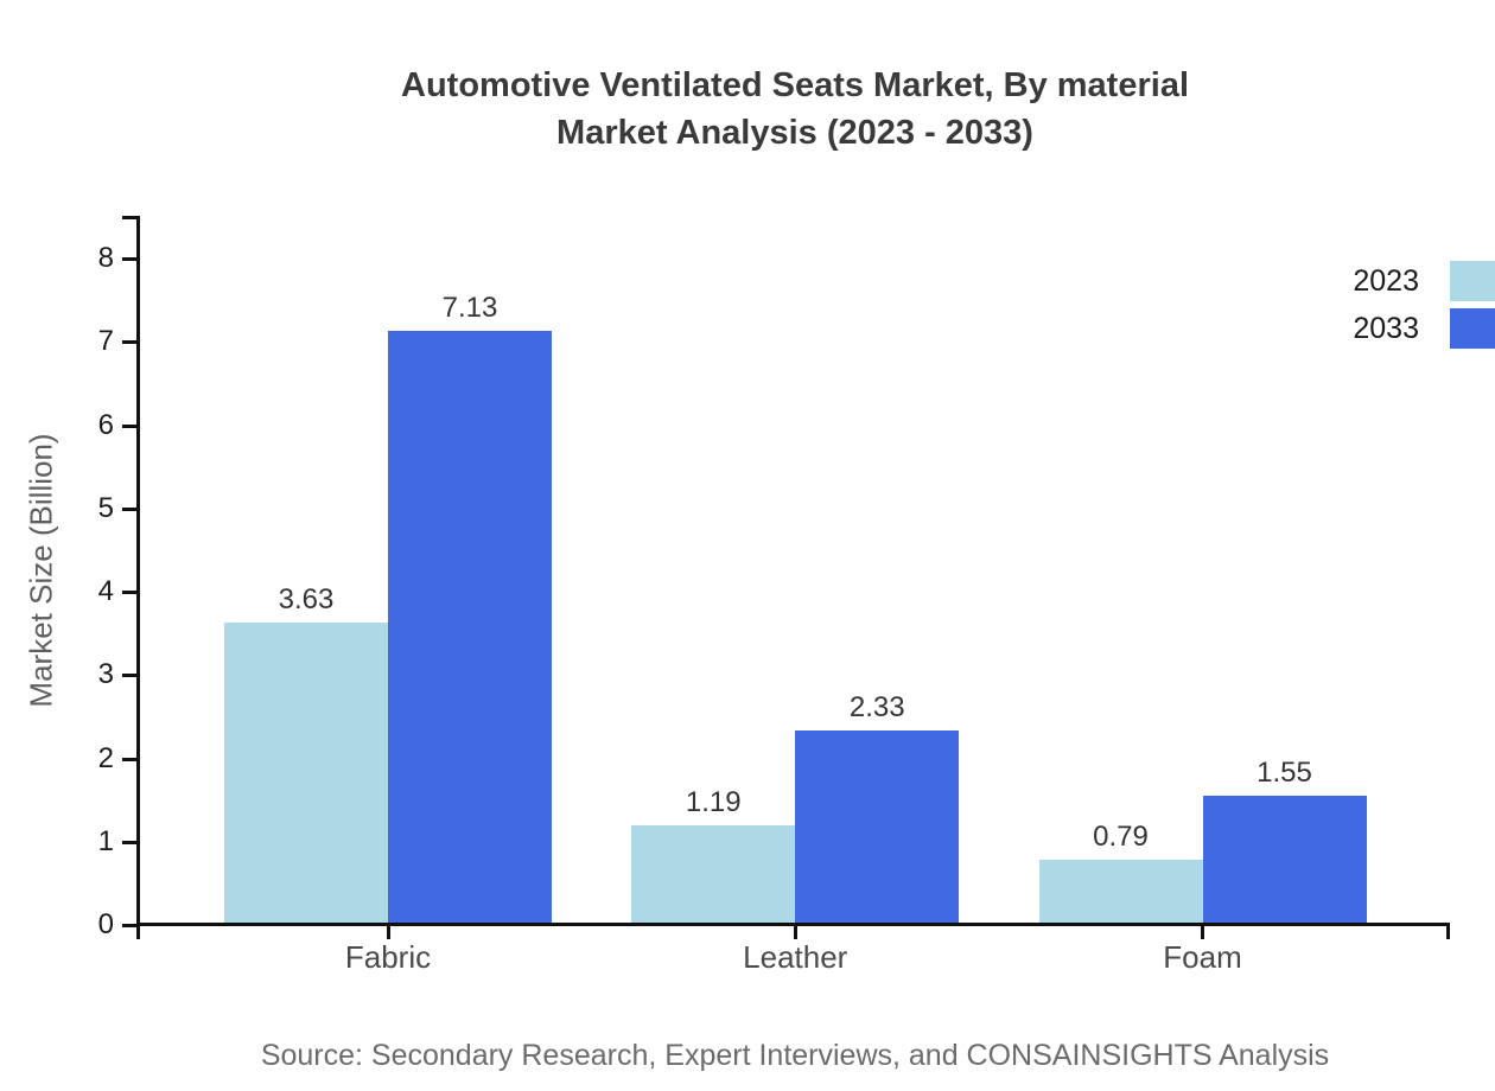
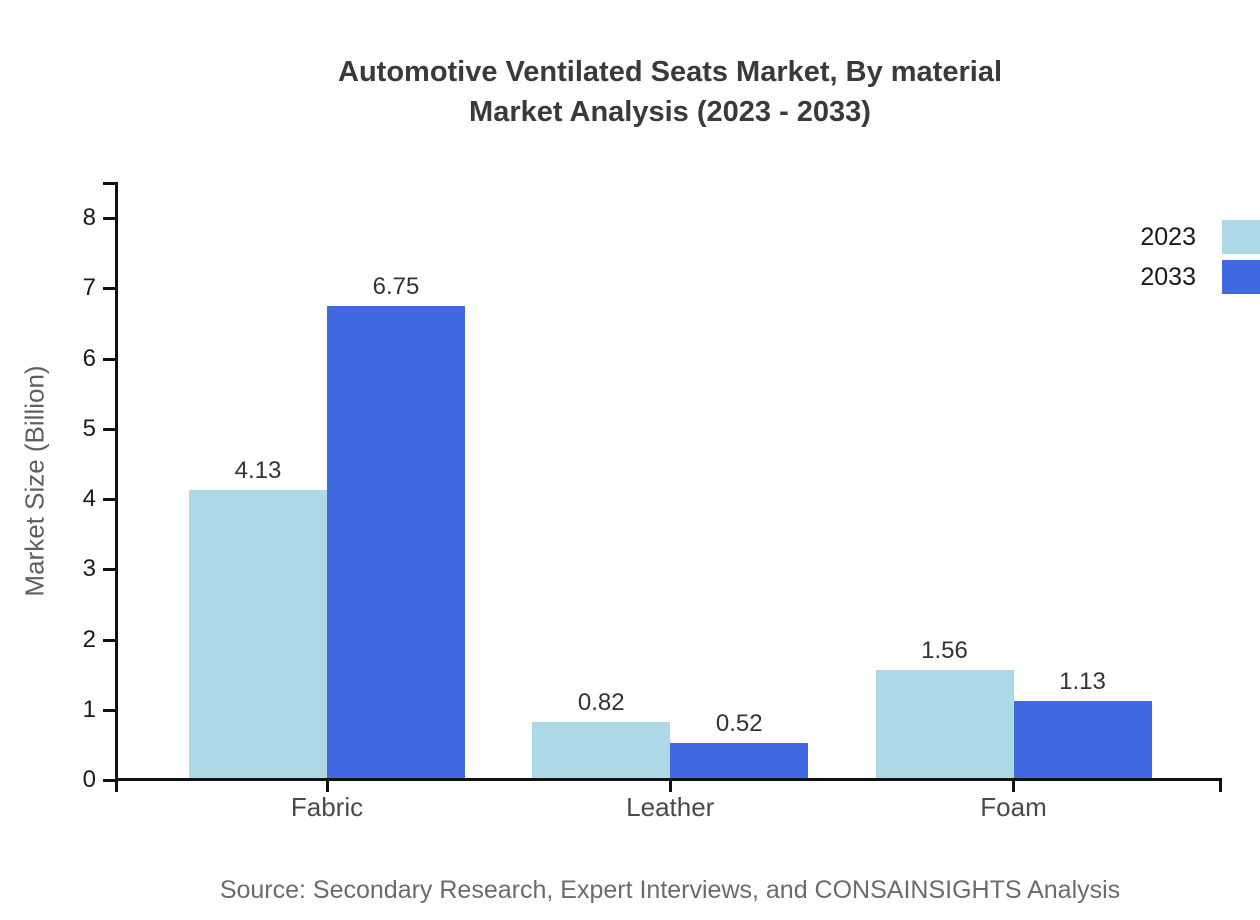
2023/Fabric: 3.63 -> 4.13
2033/Fabric: 7.13 -> 6.75
2023/Leather: 1.19 -> 0.82
2033/Leather: 2.33 -> 0.52
2023/Foam: 0.79 -> 1.56
2033/Foam: 1.55 -> 1.13
